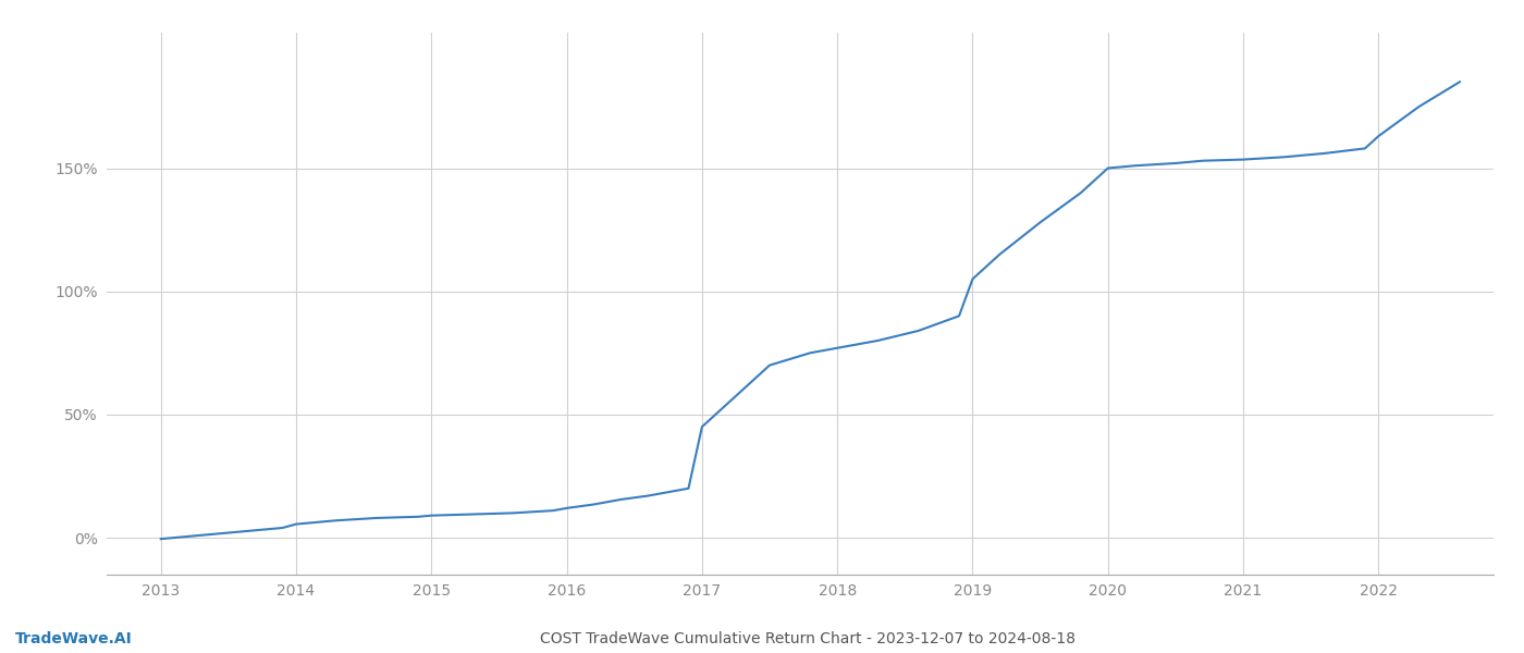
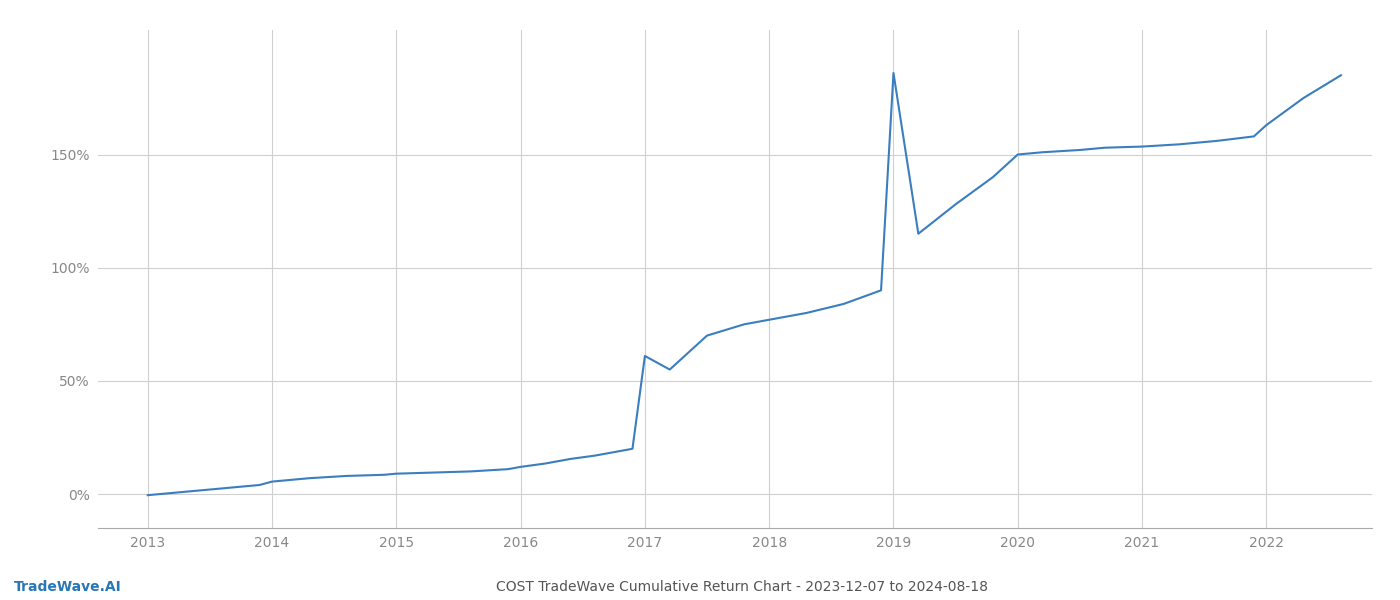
2017: 45.0% -> 61.0%
2019: 105.0% -> 186.0%
